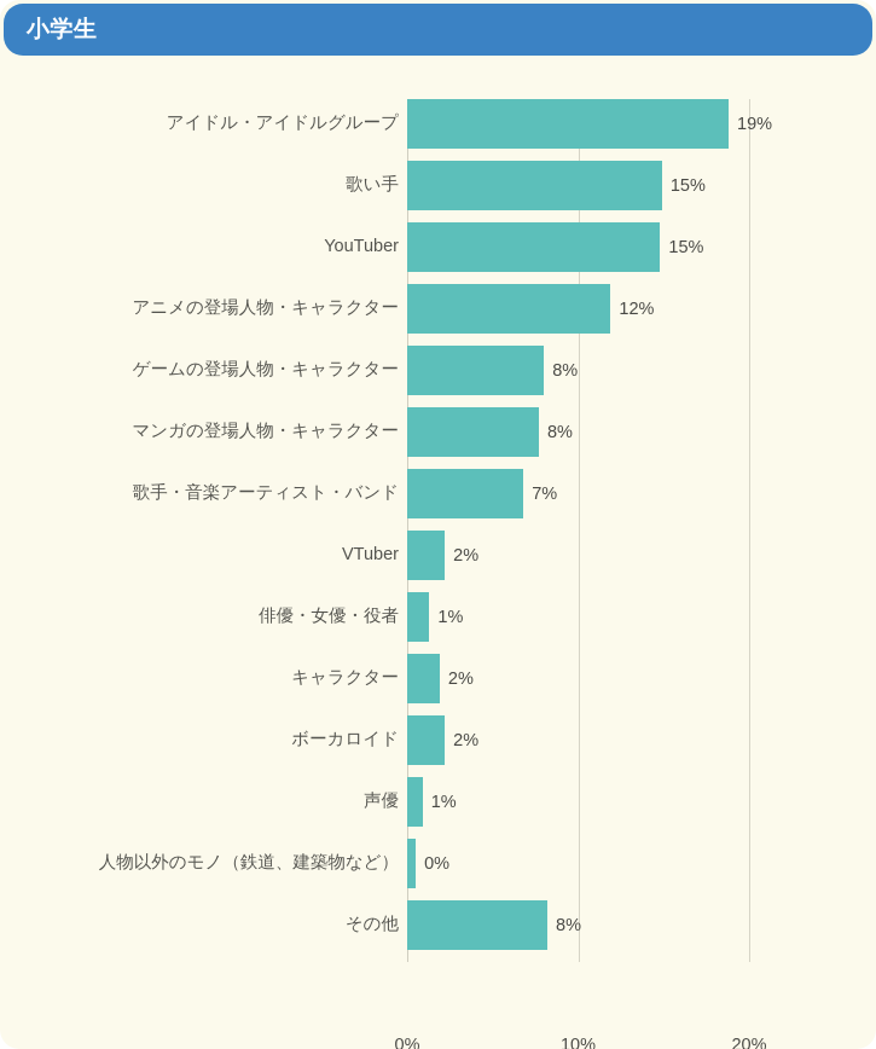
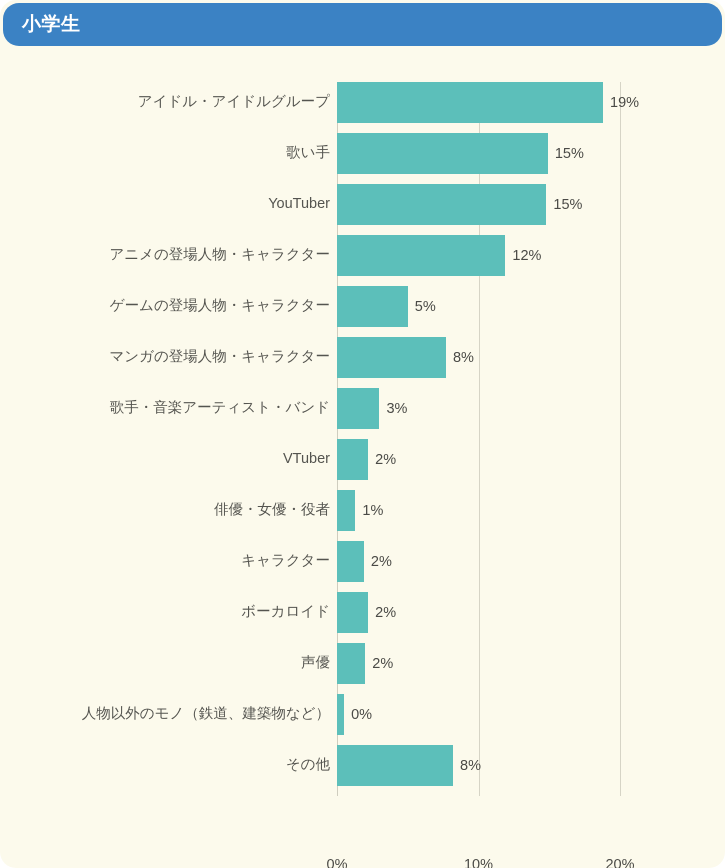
ゲームの登場人物・キャラクター: 8% -> 5%
歌手・音楽アーティスト・バンド: 7% -> 3%
声優: 1% -> 2%
